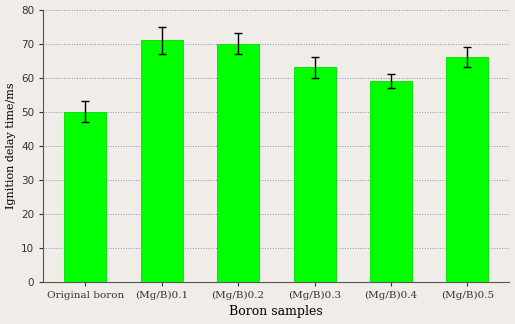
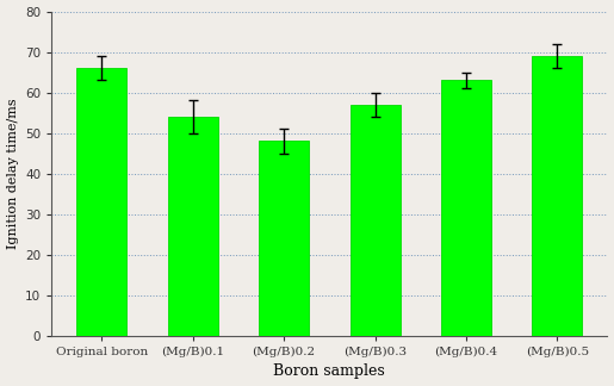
Original boron: 50 -> 66
(Mg/B)0.1: 71 -> 54
(Mg/B)0.2: 70 -> 48
(Mg/B)0.3: 63 -> 57
(Mg/B)0.4: 59 -> 63
(Mg/B)0.5: 66 -> 69
